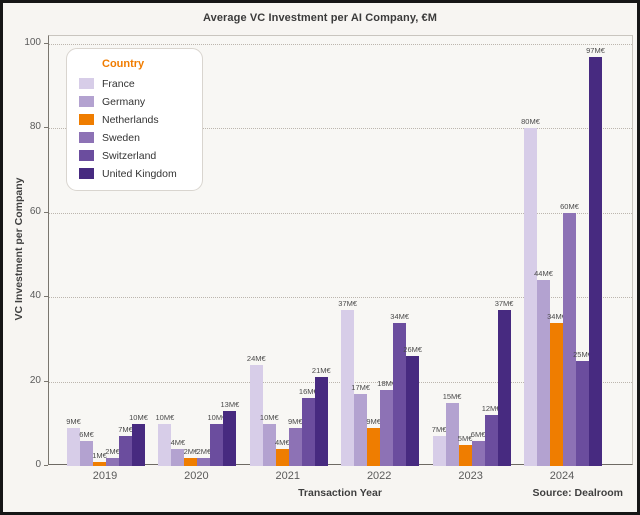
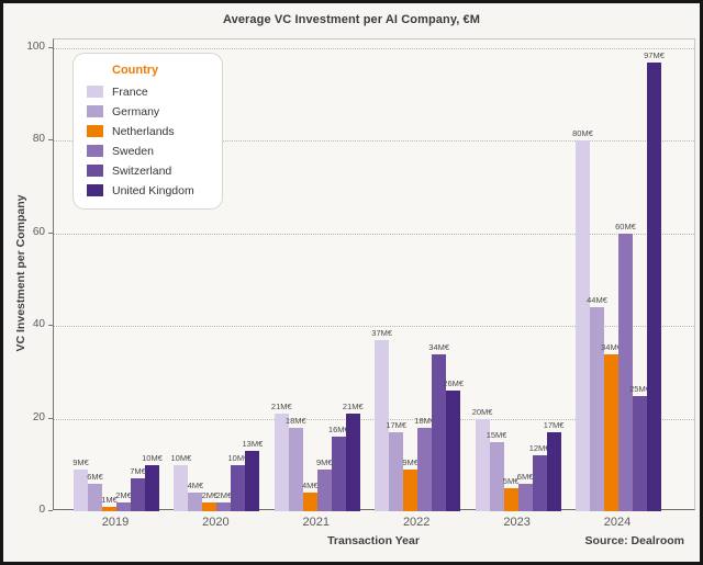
France/2021: 24 -> 21
Germany/2021: 10 -> 18
France/2023: 7 -> 20
United Kingdom/2023: 37 -> 17
